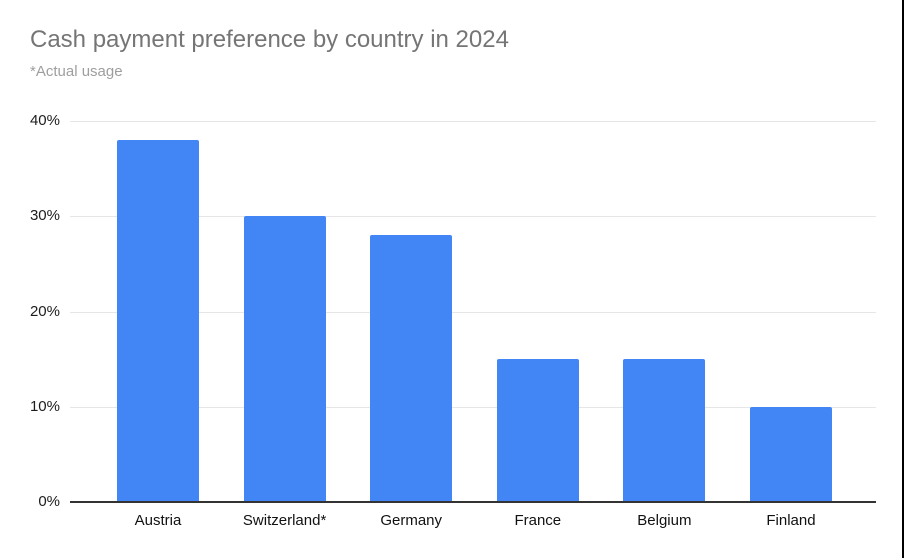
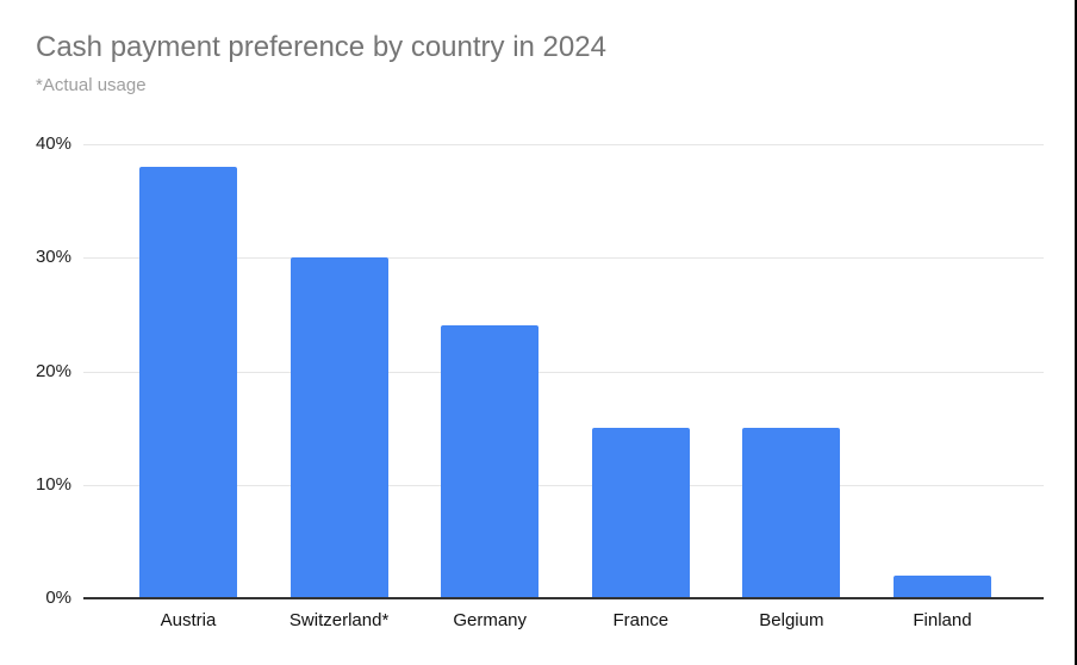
Germany: 28% -> 24%
Finland: 10% -> 2%
